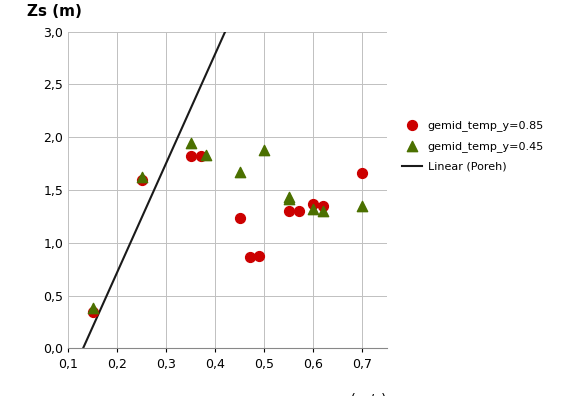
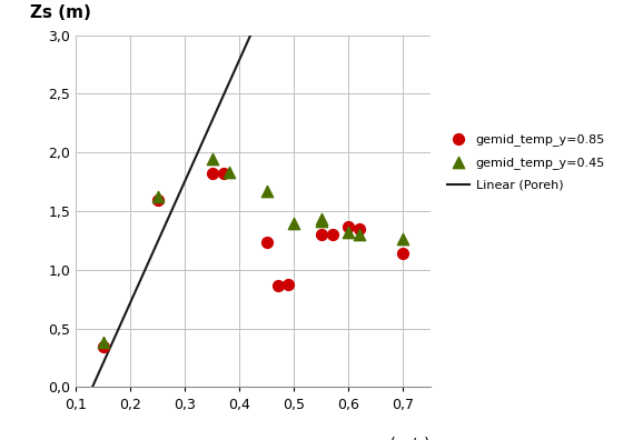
gemid_temp_y=0.45/0,5: 1,88 -> 1,40
gemid_temp_y=0.85/0,7: 1,66 -> 1,14
gemid_temp_y=0.45/0,7: 1,35 -> 1,26
